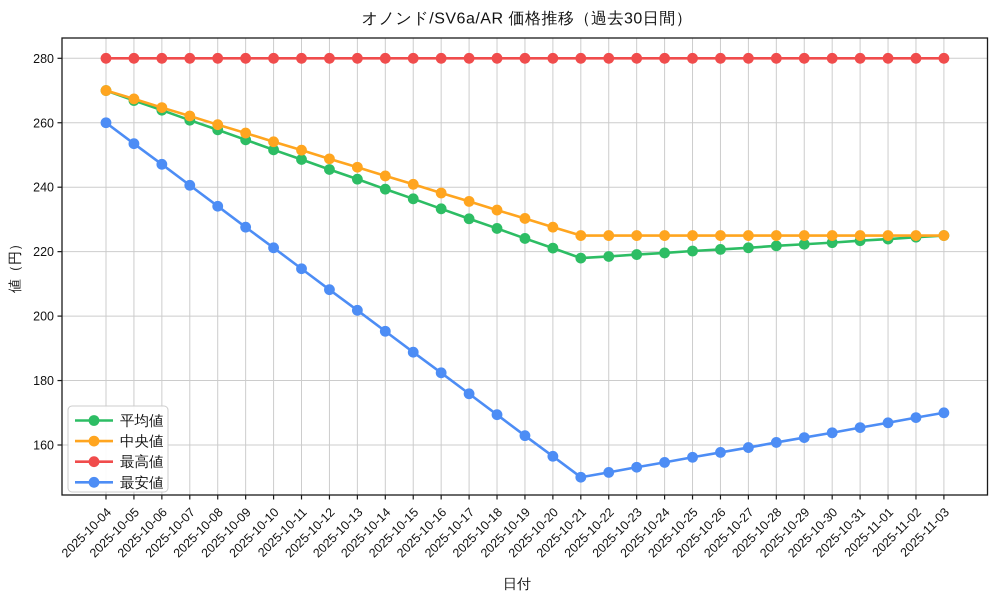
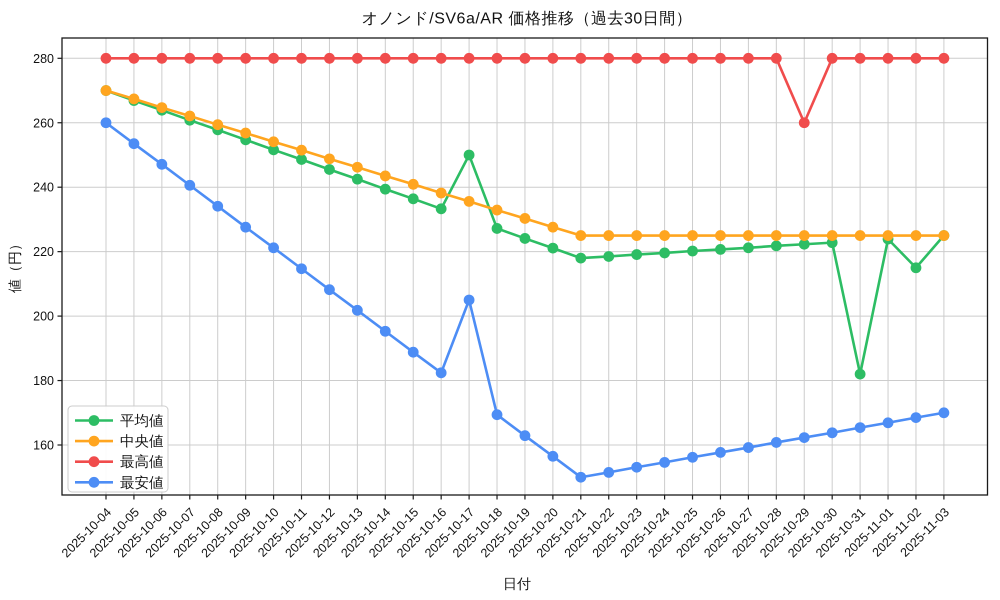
平均値/2025-10-17: 230 -> 250
最安値/2025-10-17: 176 -> 205
最高値/2025-10-29: 280 -> 260
平均値/2025-10-31: 223 -> 182
平均値/2025-11-02: 224 -> 215
